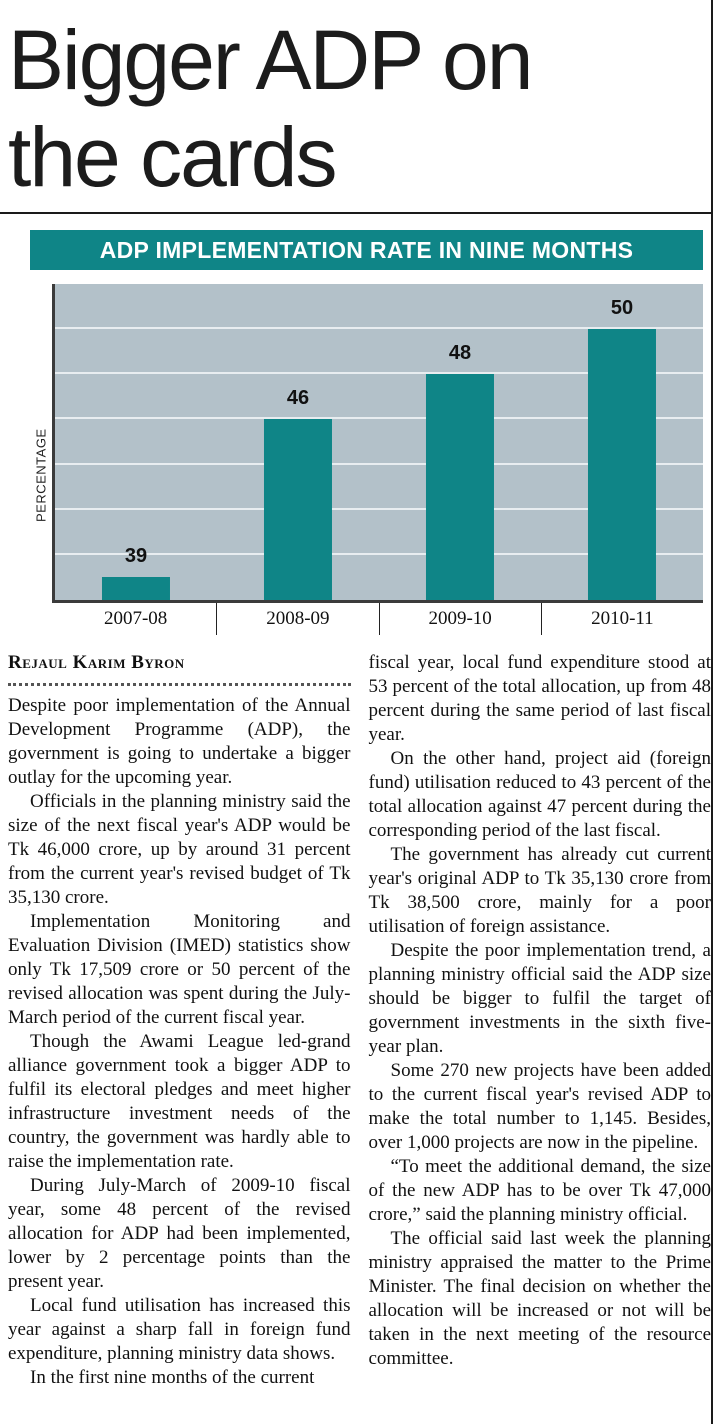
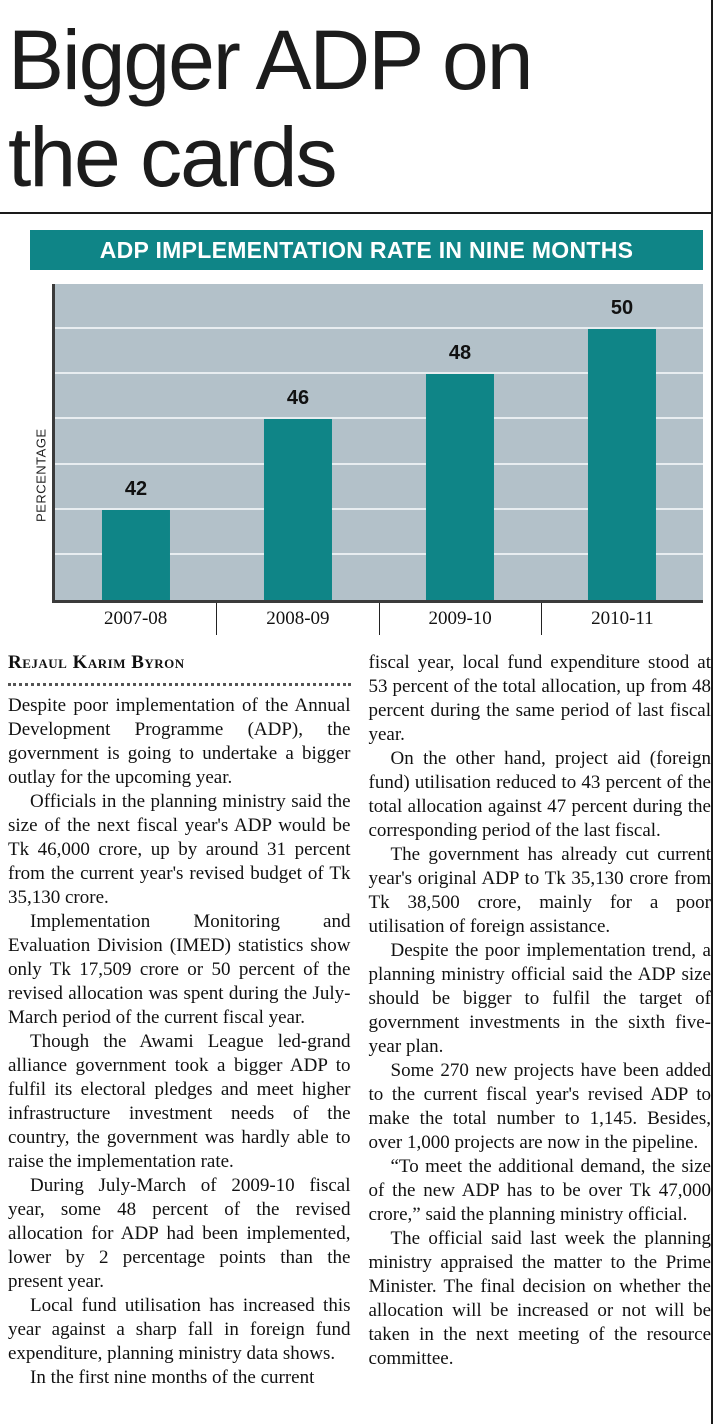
2007-08: 39 -> 42
